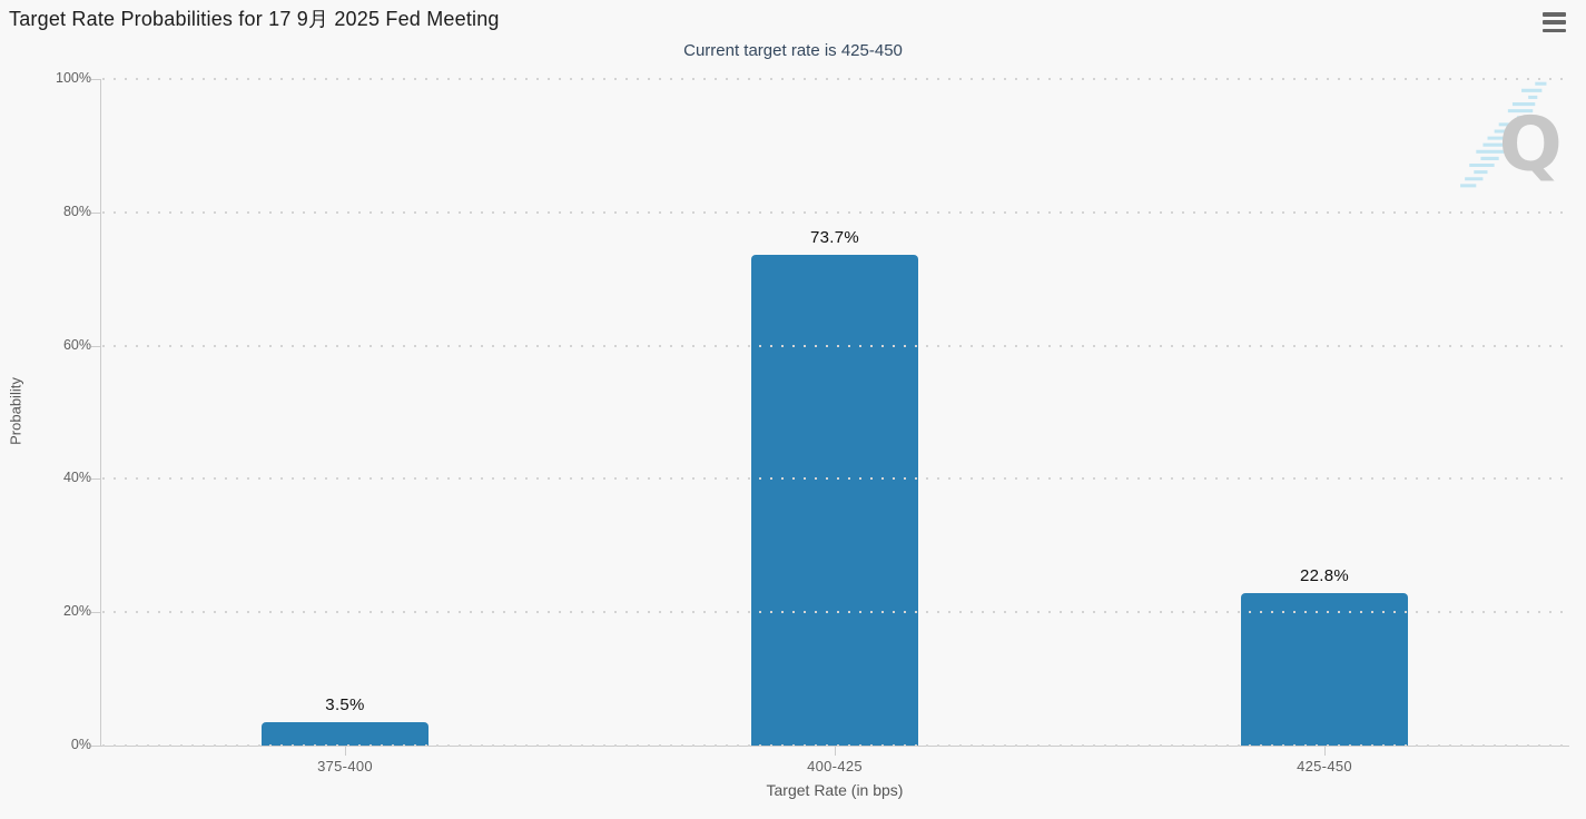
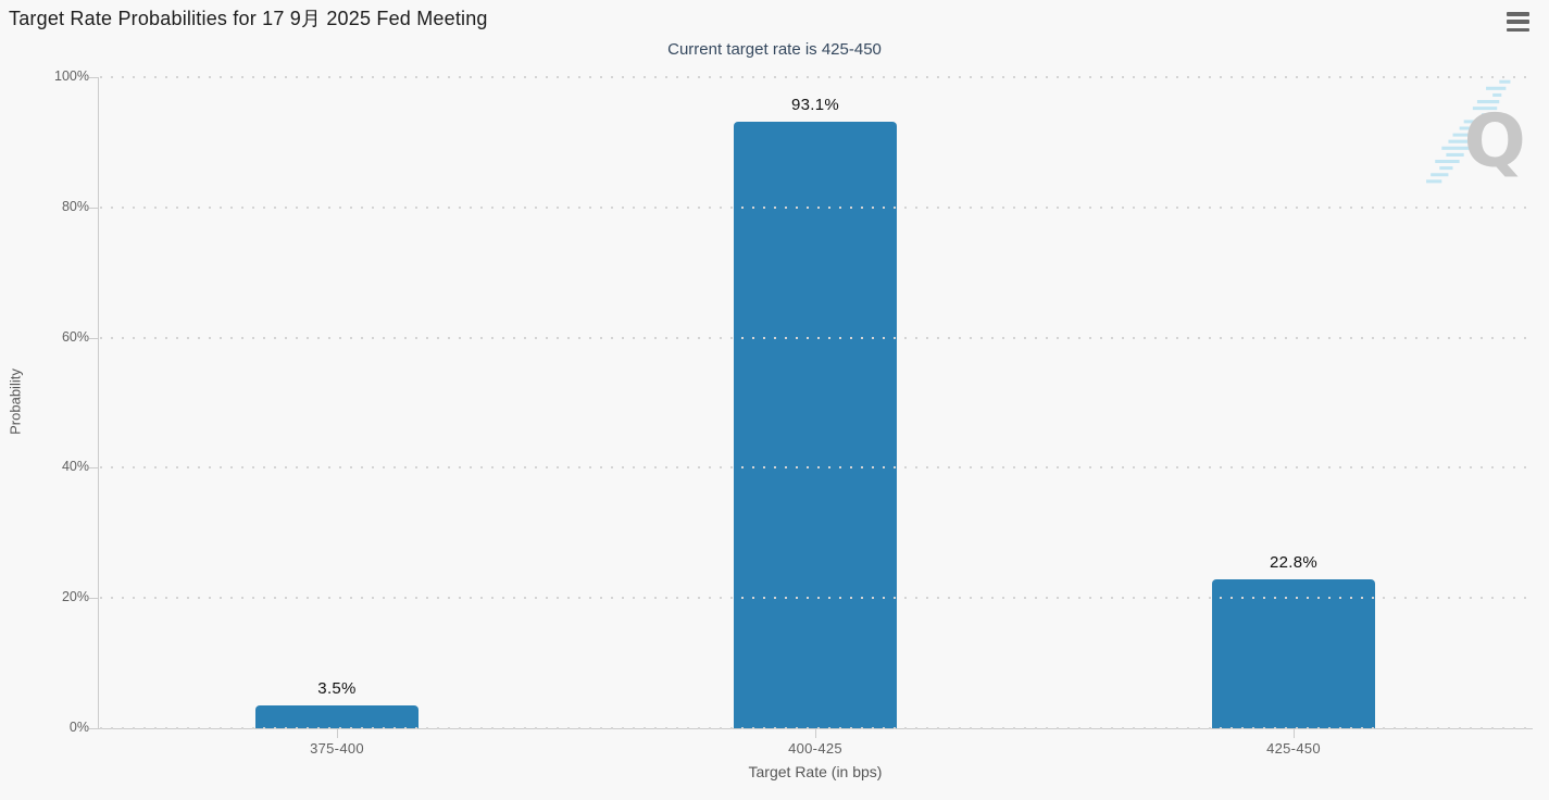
400-425: 73.7% -> 93.1%
